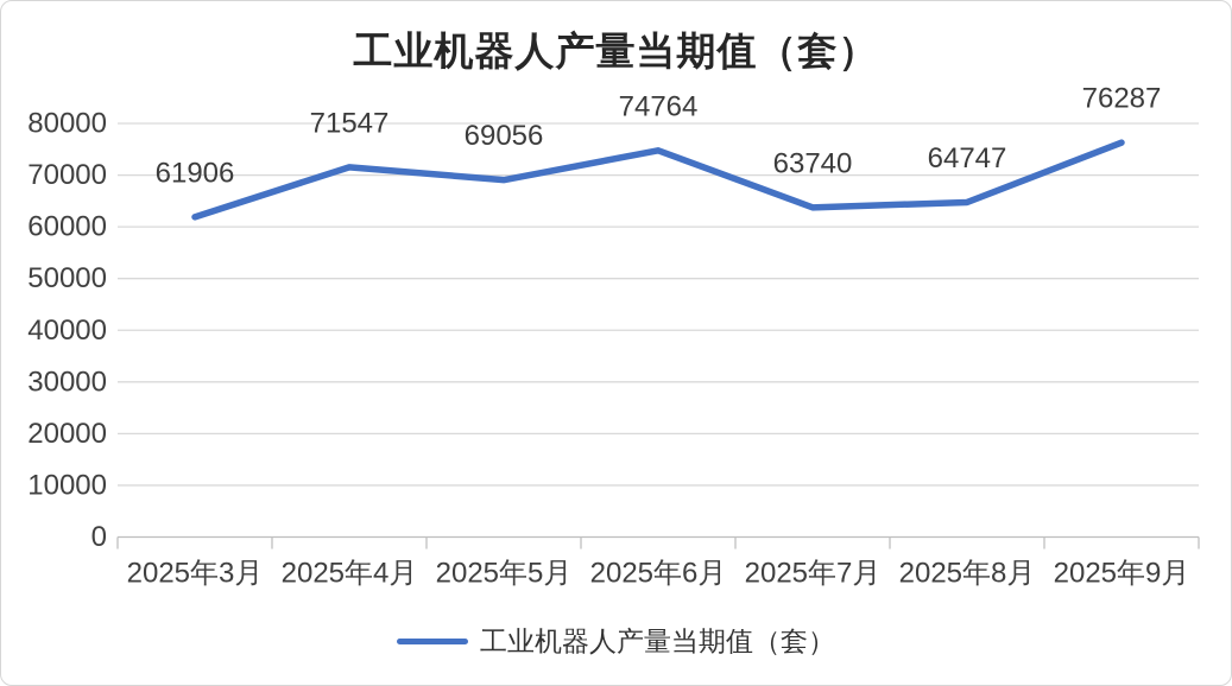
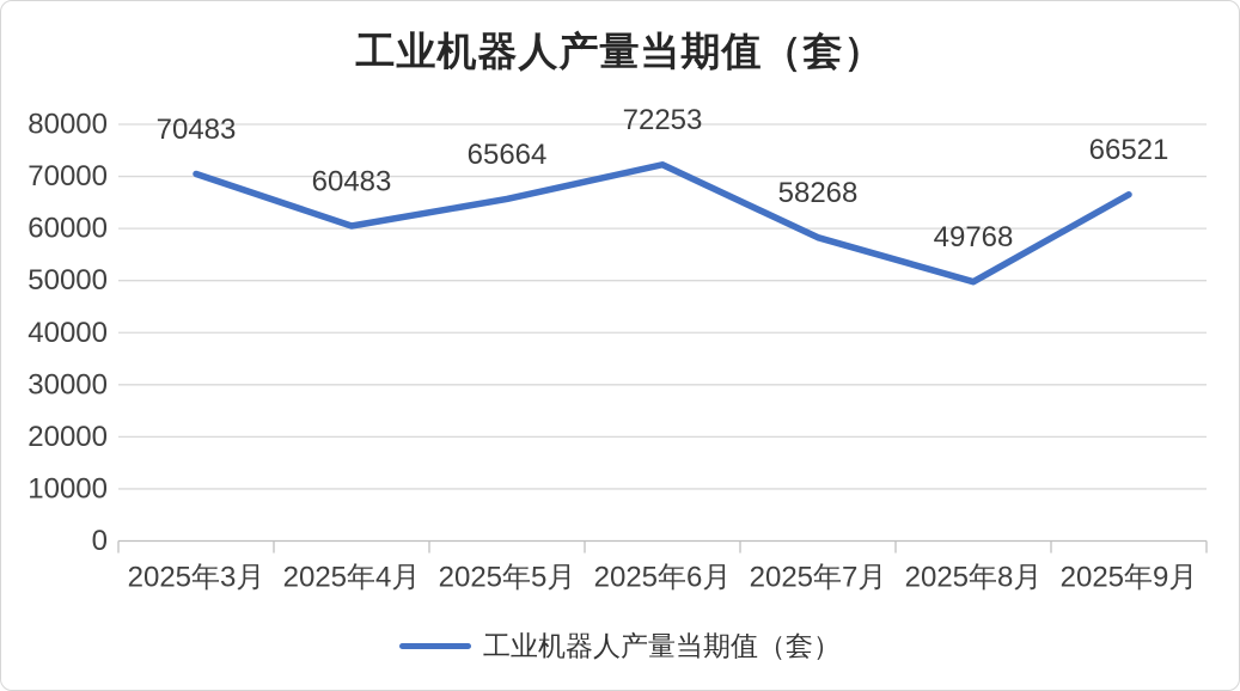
2025年3月: 61906 -> 70483
2025年4月: 71547 -> 60483
2025年5月: 69056 -> 65664
2025年6月: 74764 -> 72253
2025年7月: 63740 -> 58268
2025年8月: 64747 -> 49768
2025年9月: 76287 -> 66521
